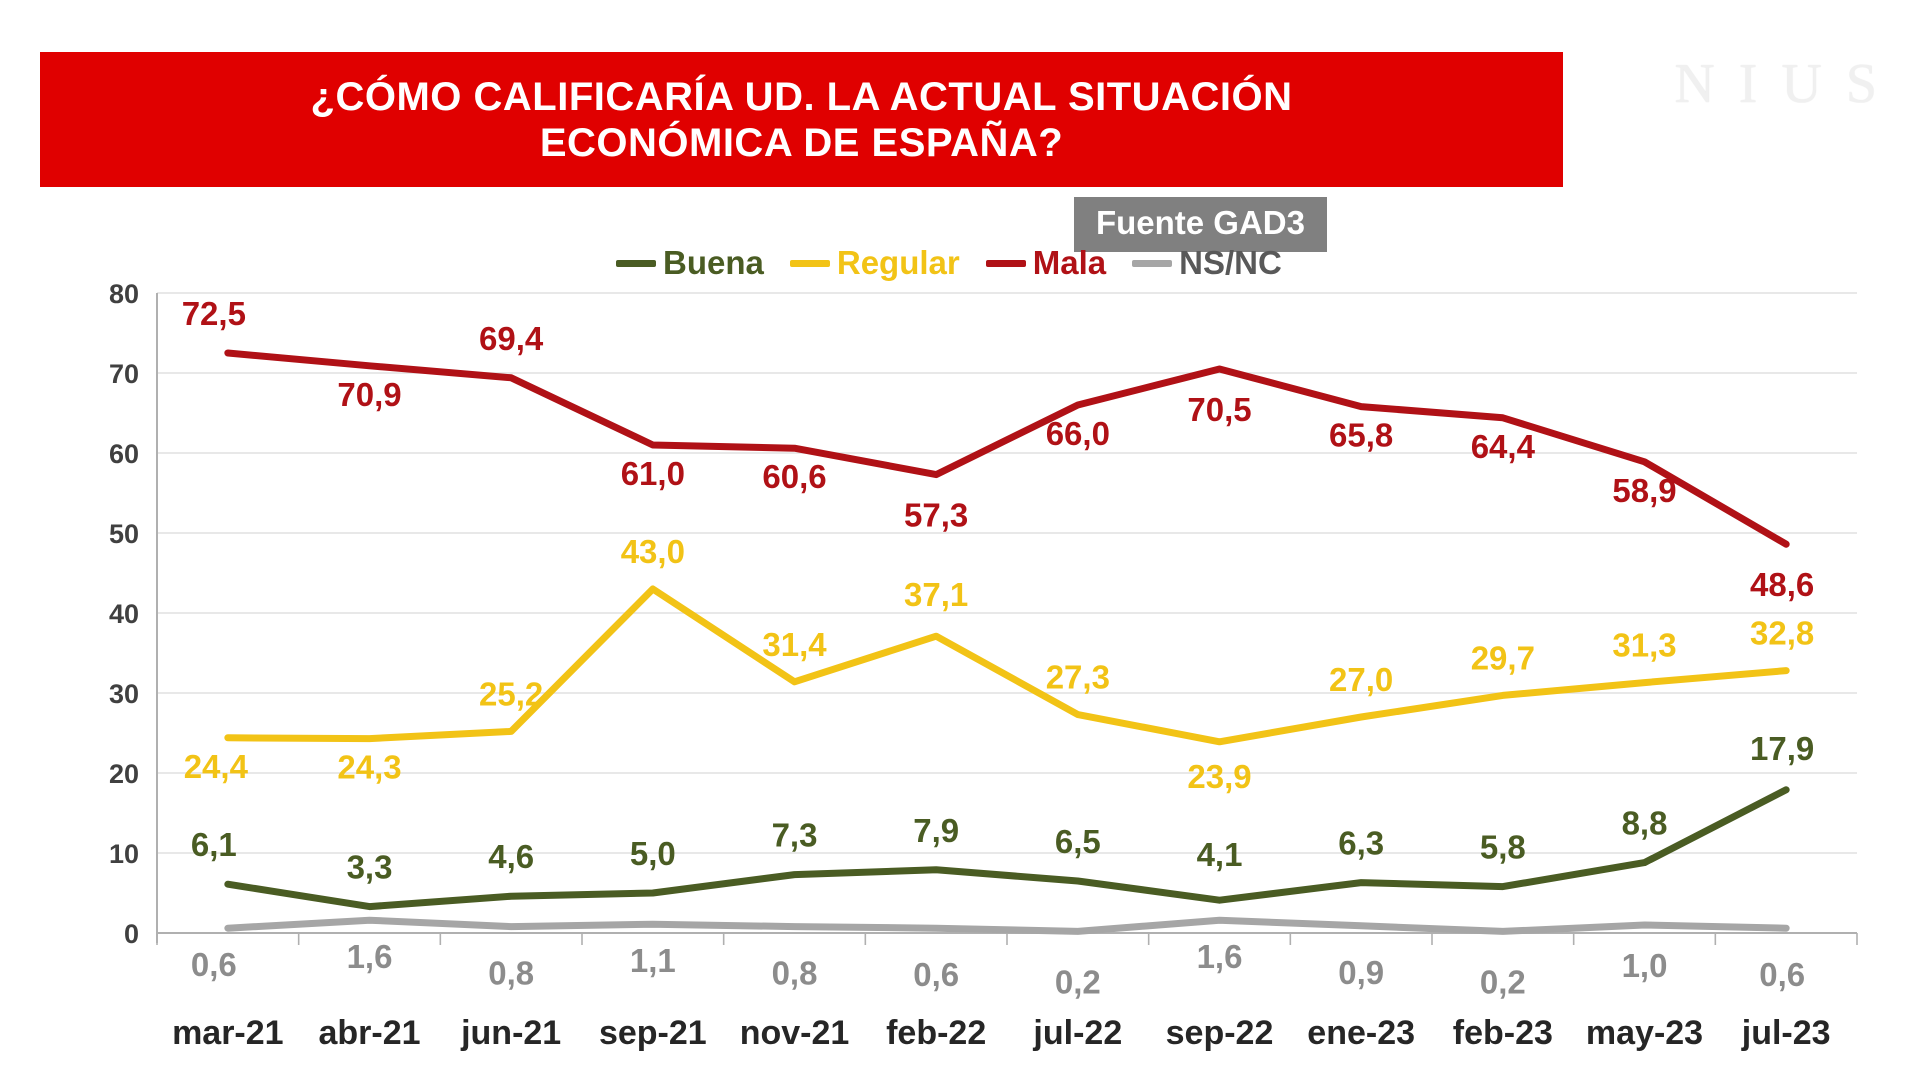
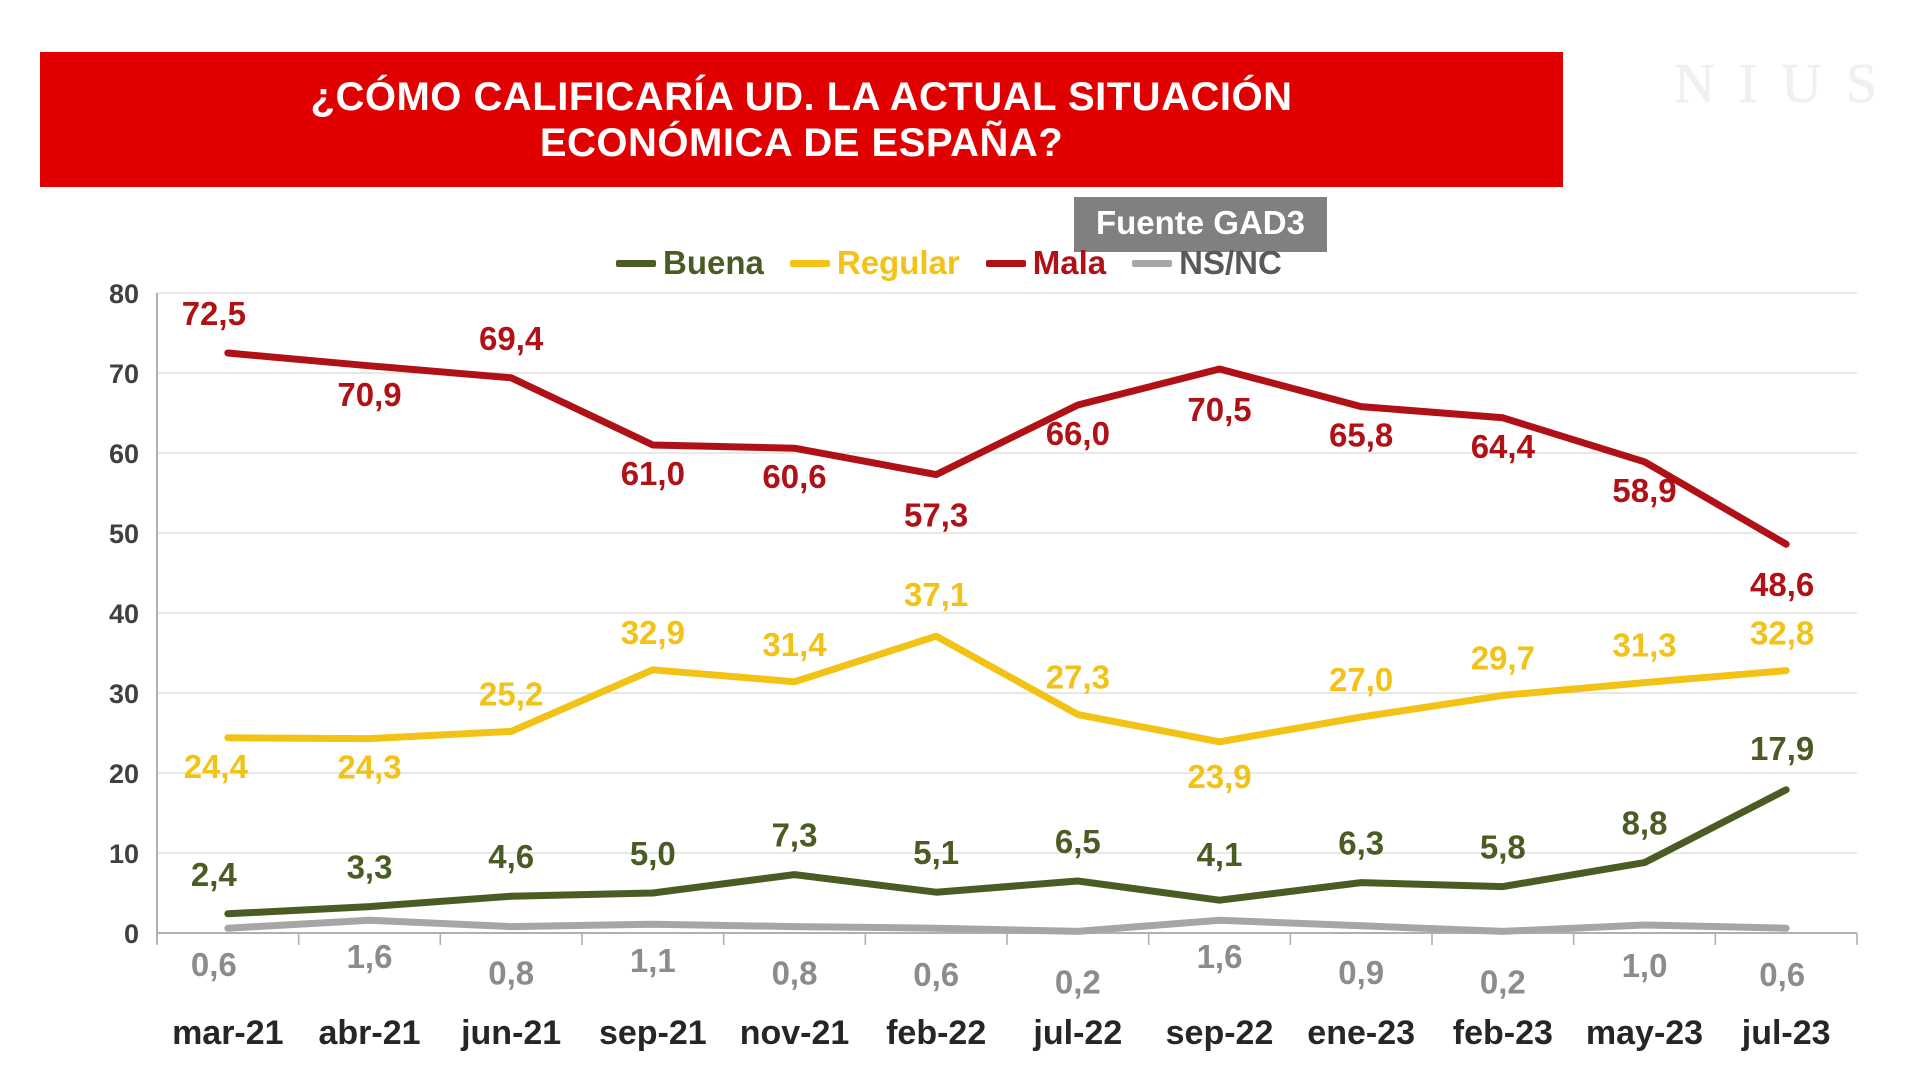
Buena/mar-21: 6,1 -> 2,4
Regular/sep-21: 43,0 -> 32,9
Buena/feb-22: 7,9 -> 5,1
